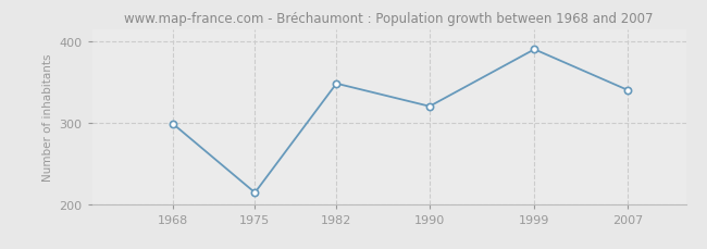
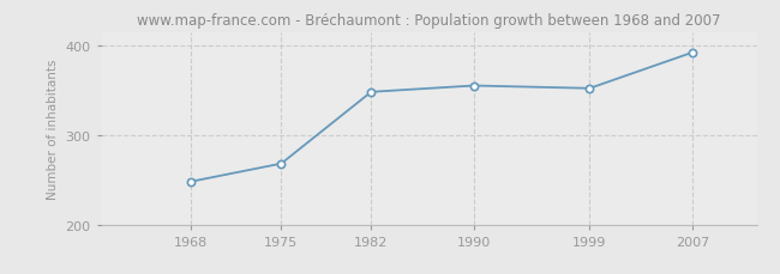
1968: 298 -> 248
1975: 214 -> 268
1990: 320 -> 355
1999: 390 -> 352
2007: 340 -> 392
